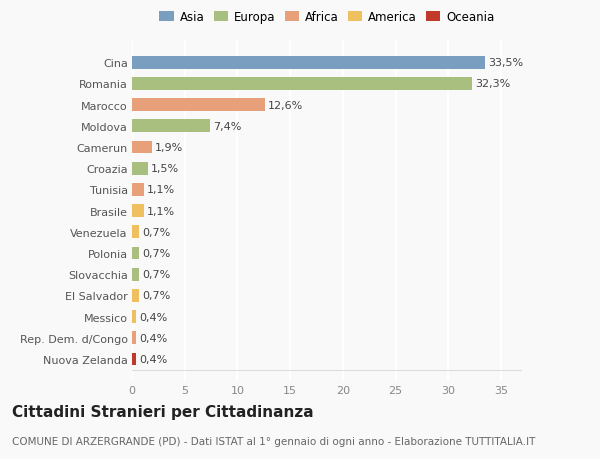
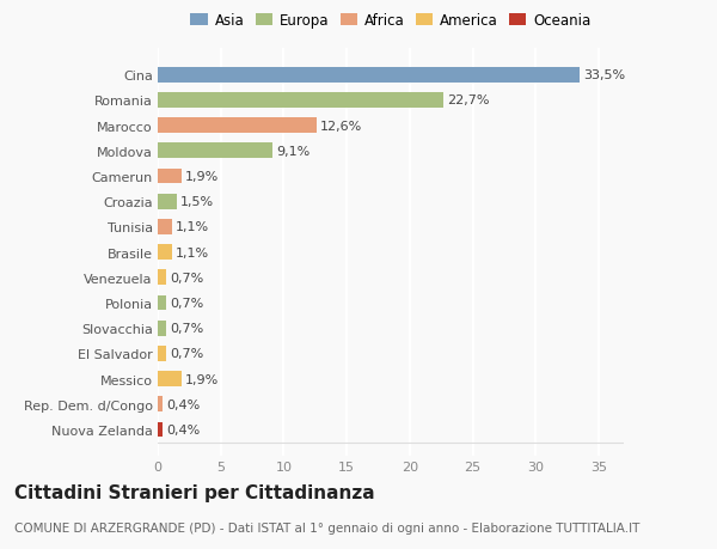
Romania: 32,3% -> 22,7%
Moldova: 7,4% -> 9,1%
Messico: 0,4% -> 1,9%
